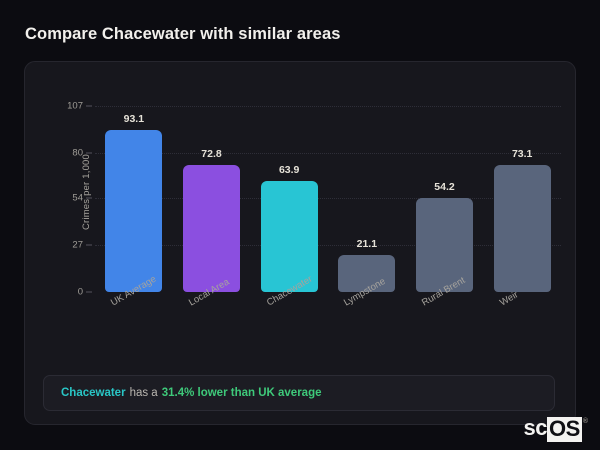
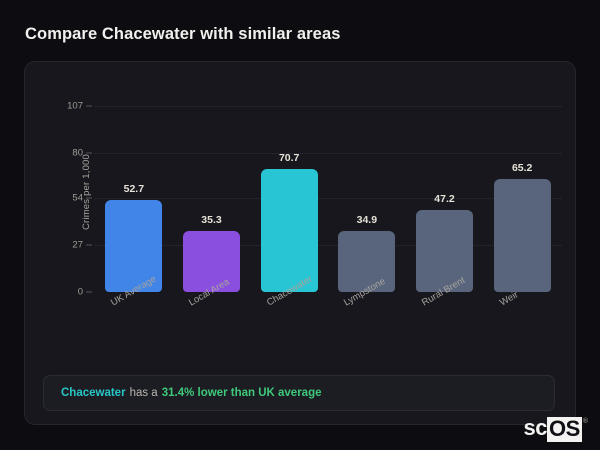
UK Average: 93.1 -> 52.7
Local Area: 72.8 -> 35.3
Chacewater: 63.9 -> 70.7
Lympstone: 21.1 -> 34.9
Rural Brent: 54.2 -> 47.2
Weir: 73.1 -> 65.2
